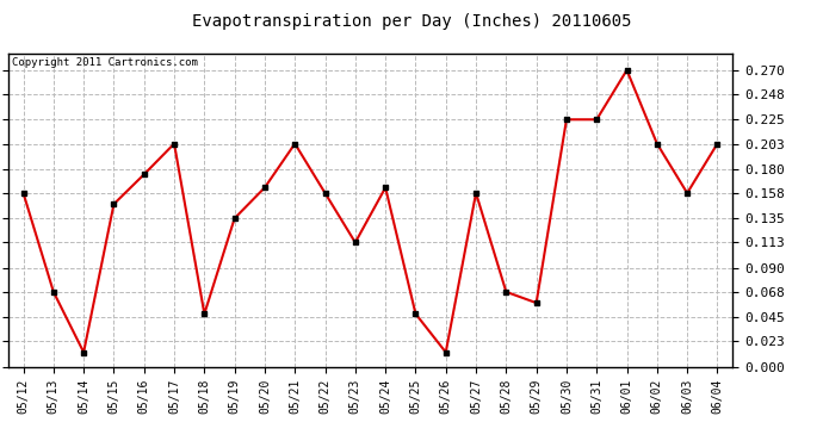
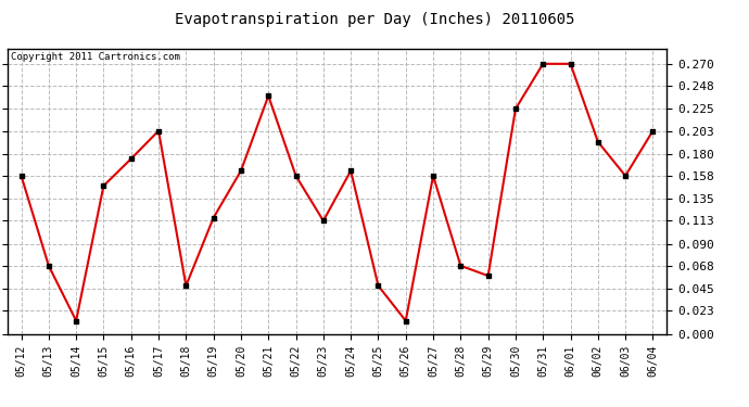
05/19: 0.135 -> 0.116
05/21: 0.203 -> 0.238
05/31: 0.225 -> 0.270
06/02: 0.203 -> 0.192
